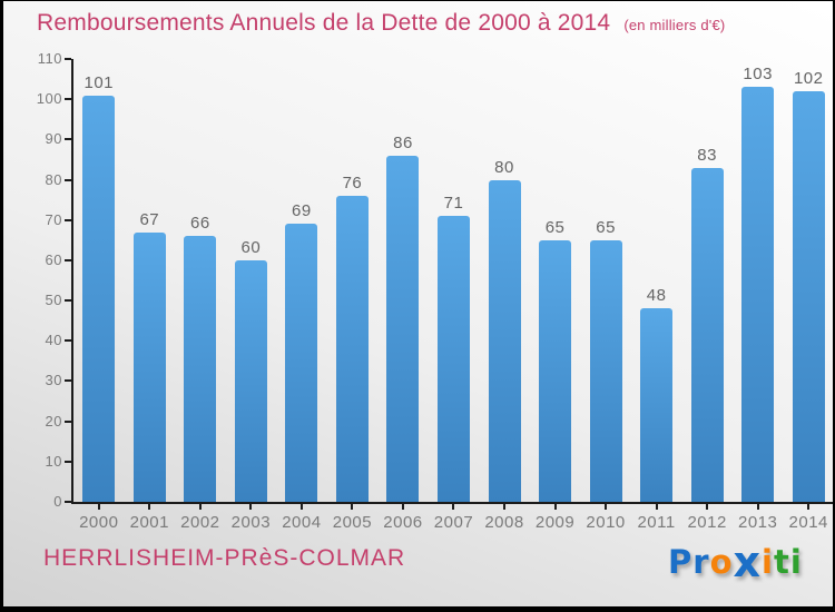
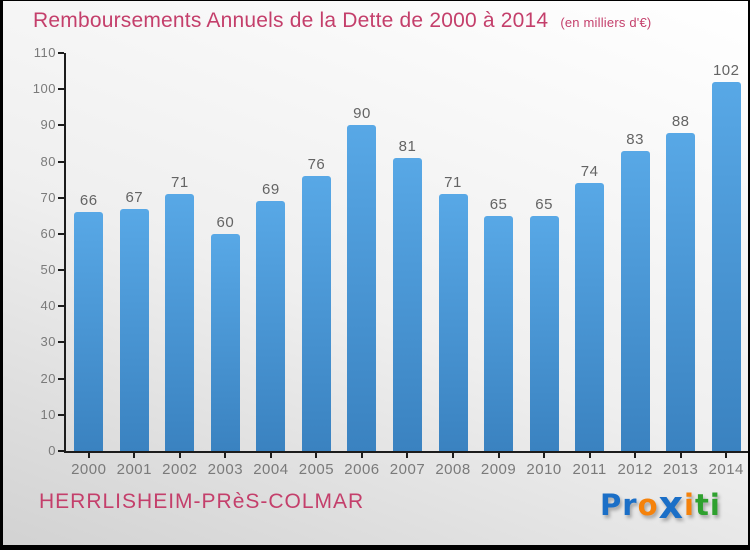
2000: 101 -> 66
2002: 66 -> 71
2006: 86 -> 90
2007: 71 -> 81
2008: 80 -> 71
2011: 48 -> 74
2013: 103 -> 88
